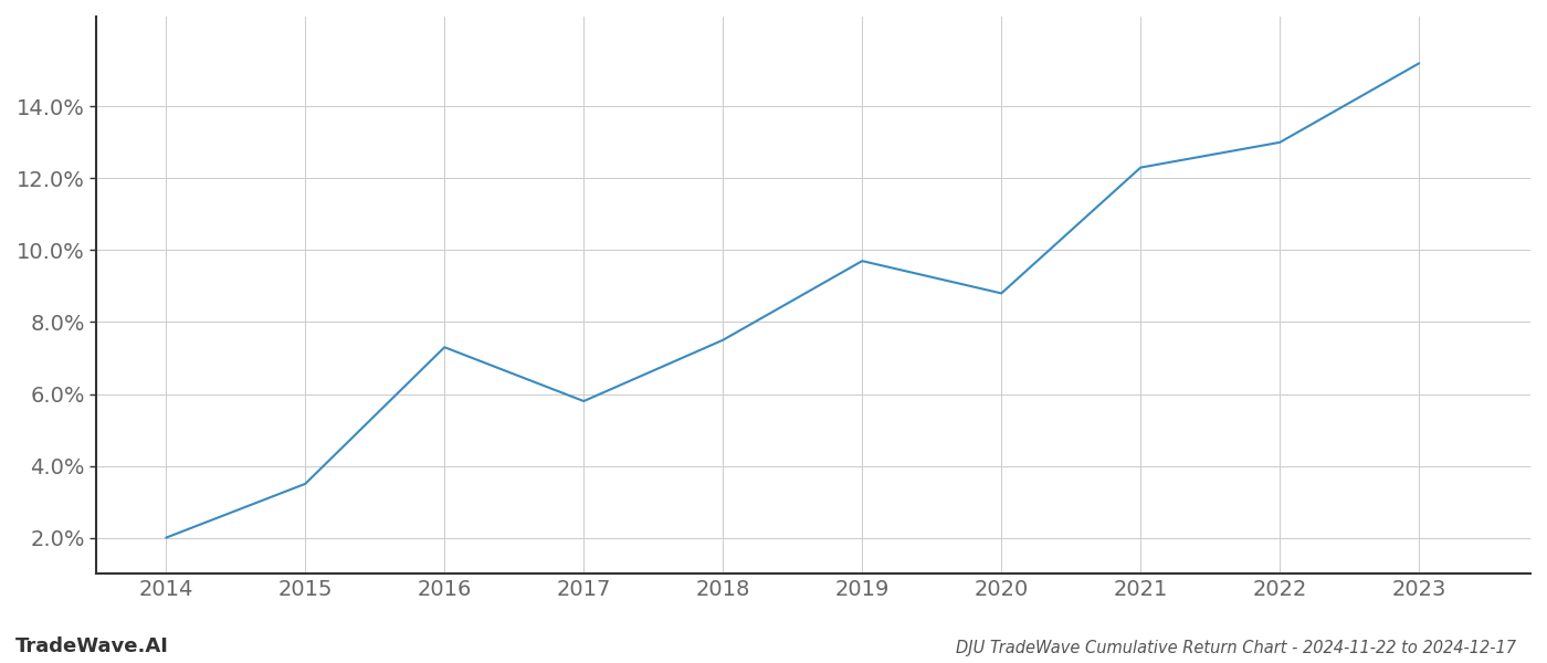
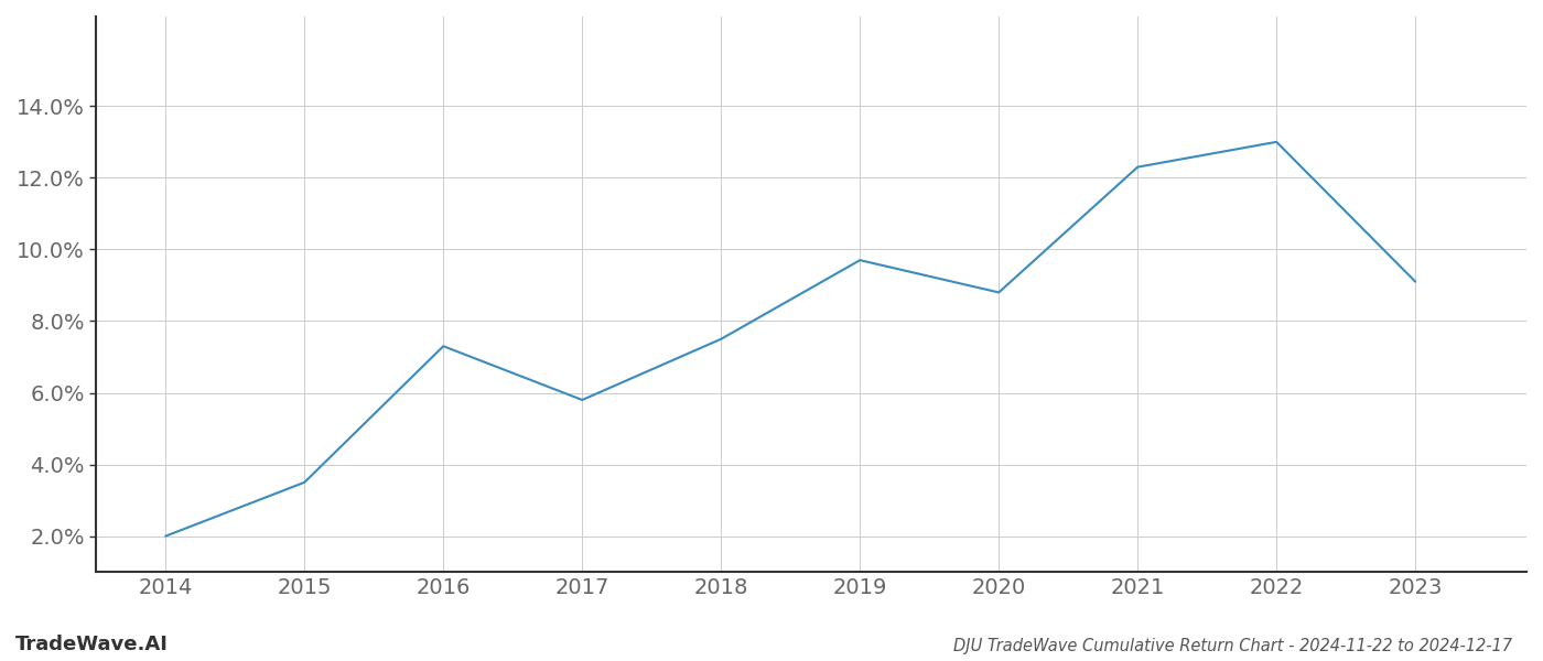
2023: 15.2% -> 9.1%
